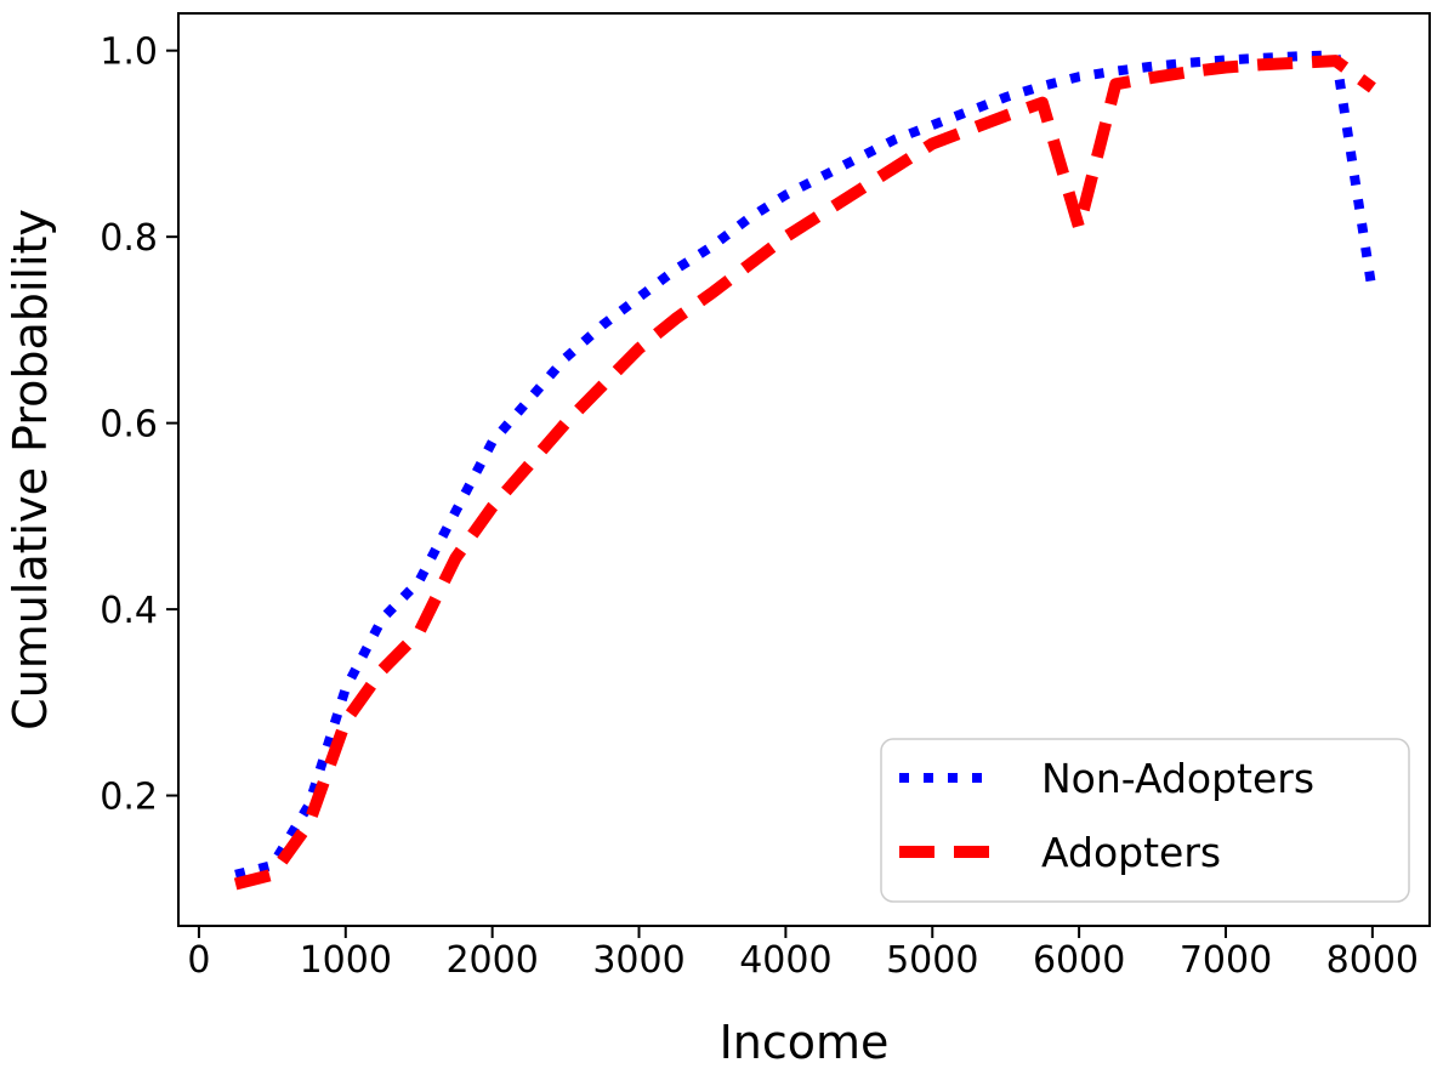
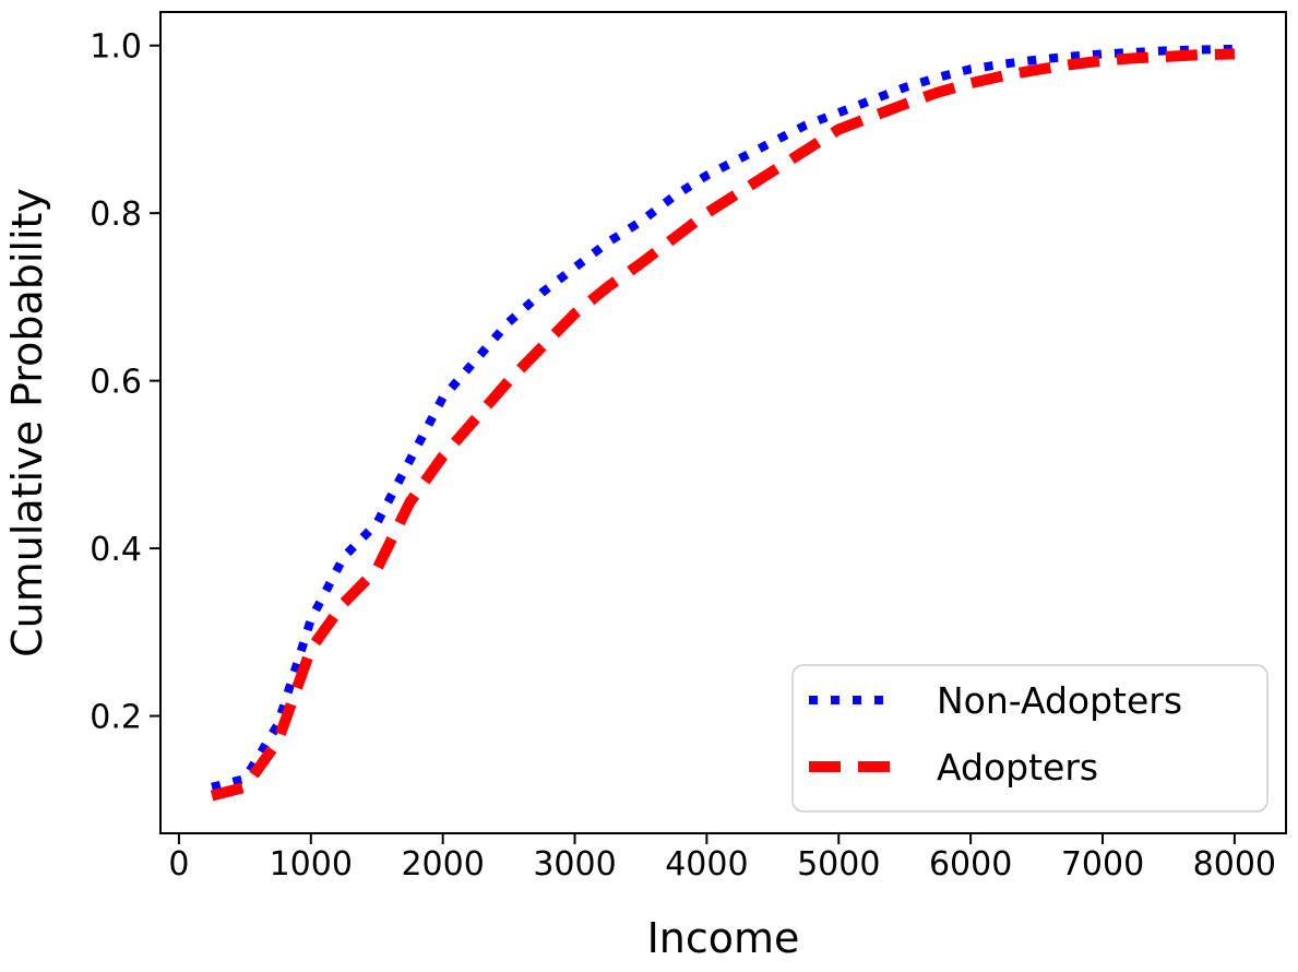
Adopters/6000: 0.81 -> 0.95
Non-Adopters/8000: 0.74 -> 1.00
Adopters/8000: 0.96 -> 0.99
